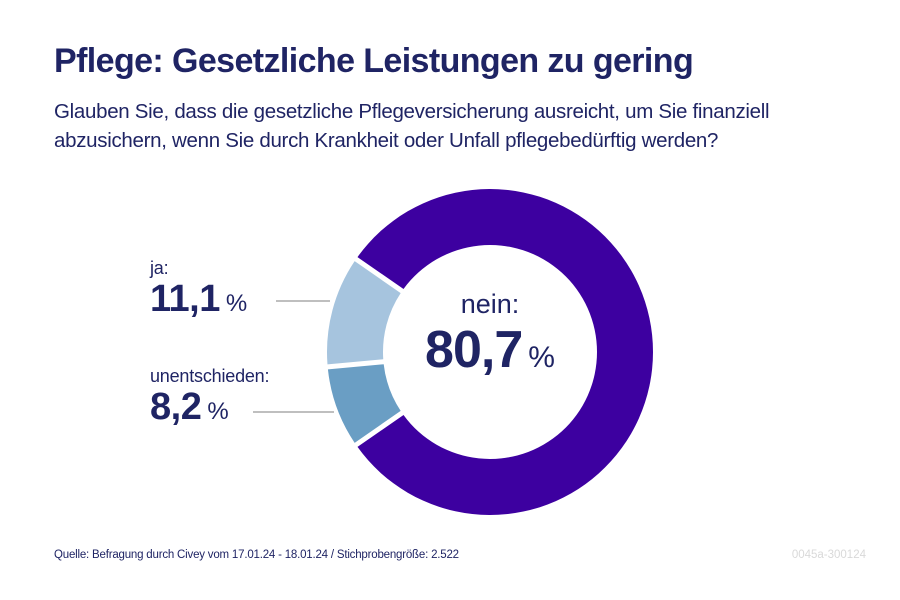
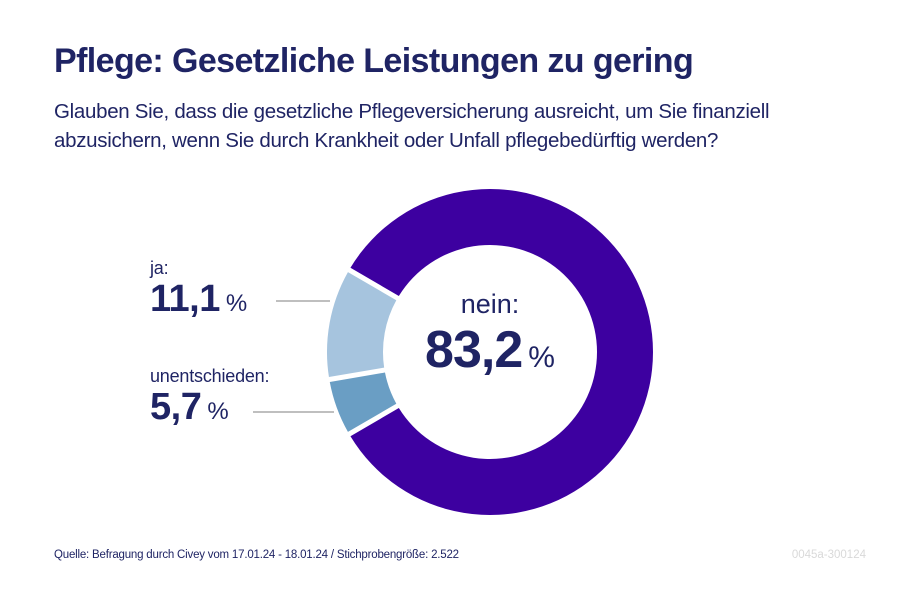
unentschieden:: 8,2 -> 5,7
nein:: 80,7 -> 83,2
